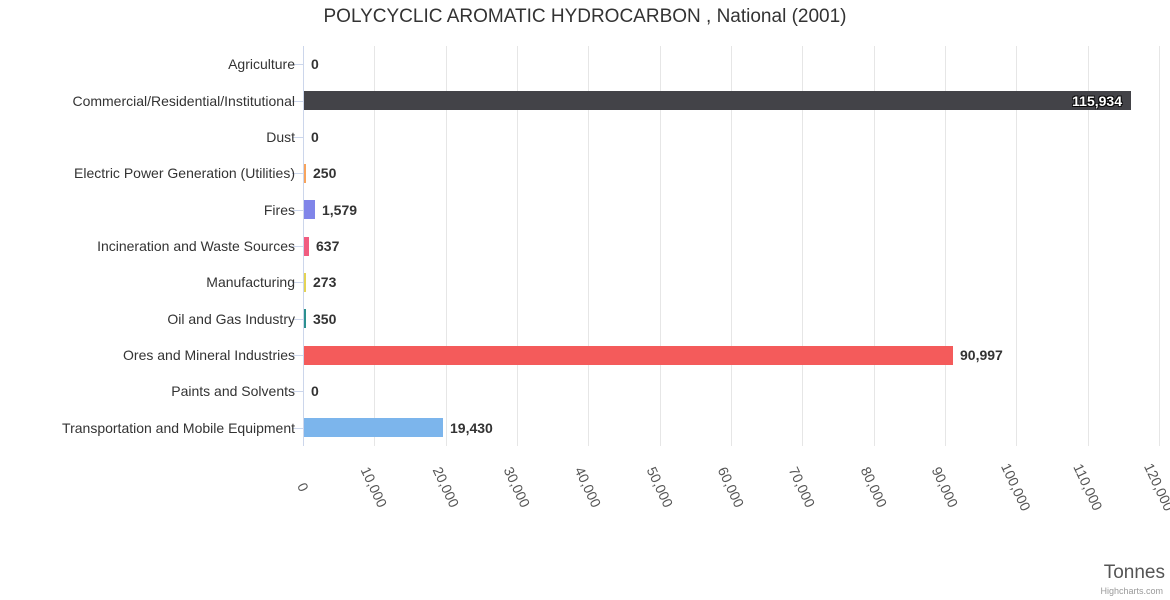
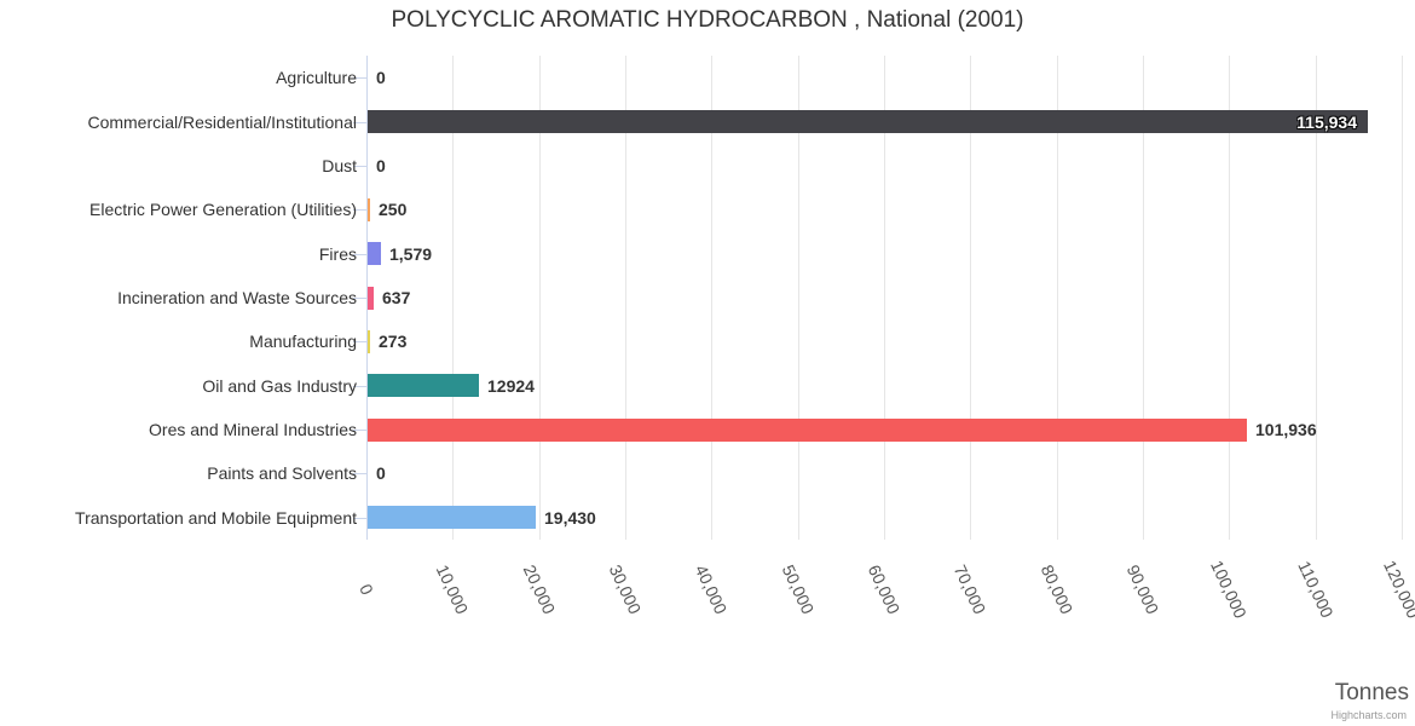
Oil and Gas Industry: 350 -> 12924
Ores and Mineral Industries: 90,997 -> 101,936
